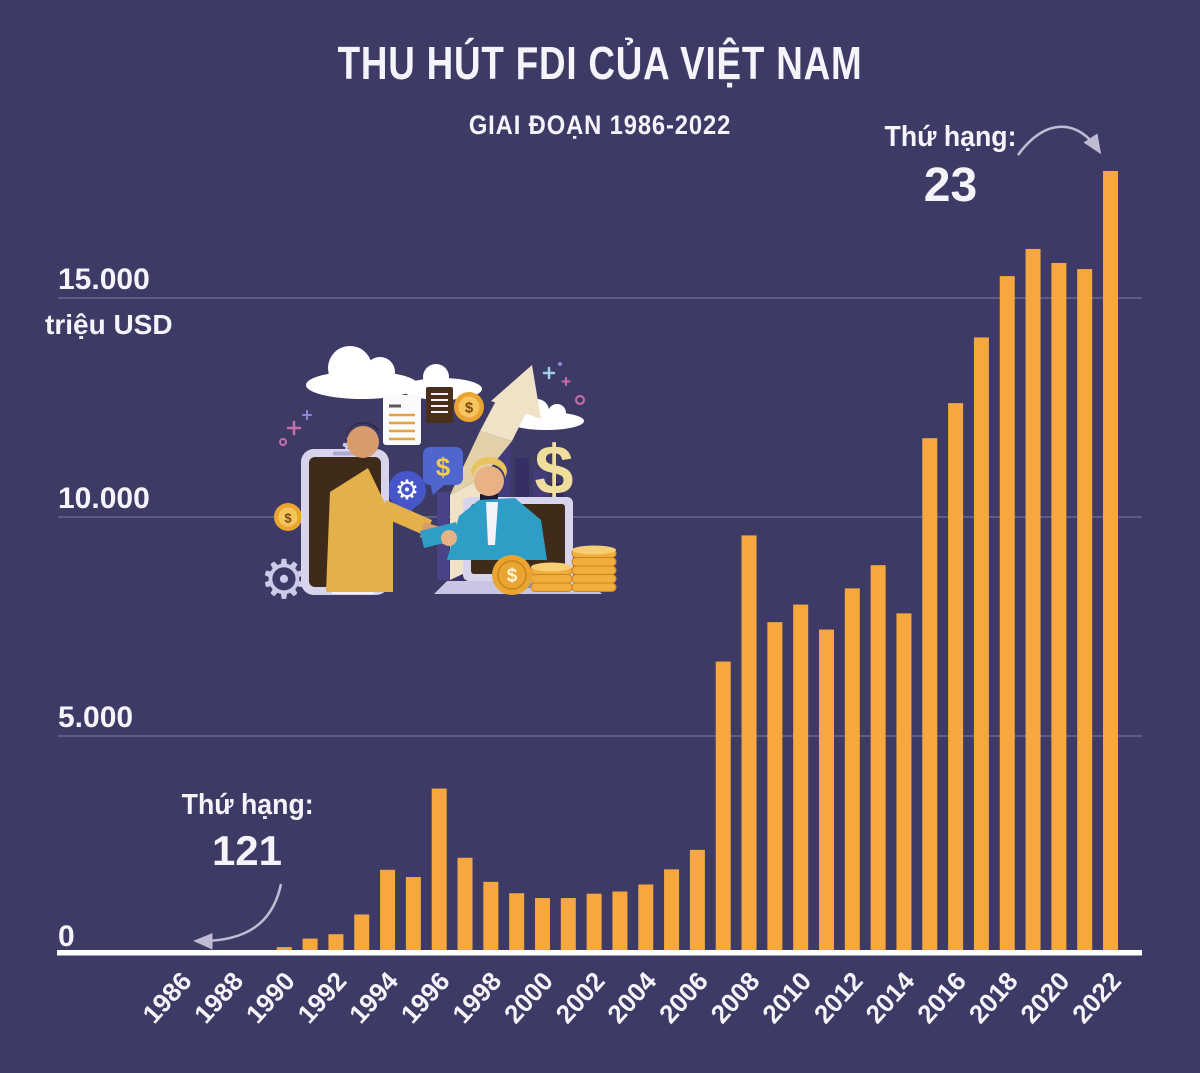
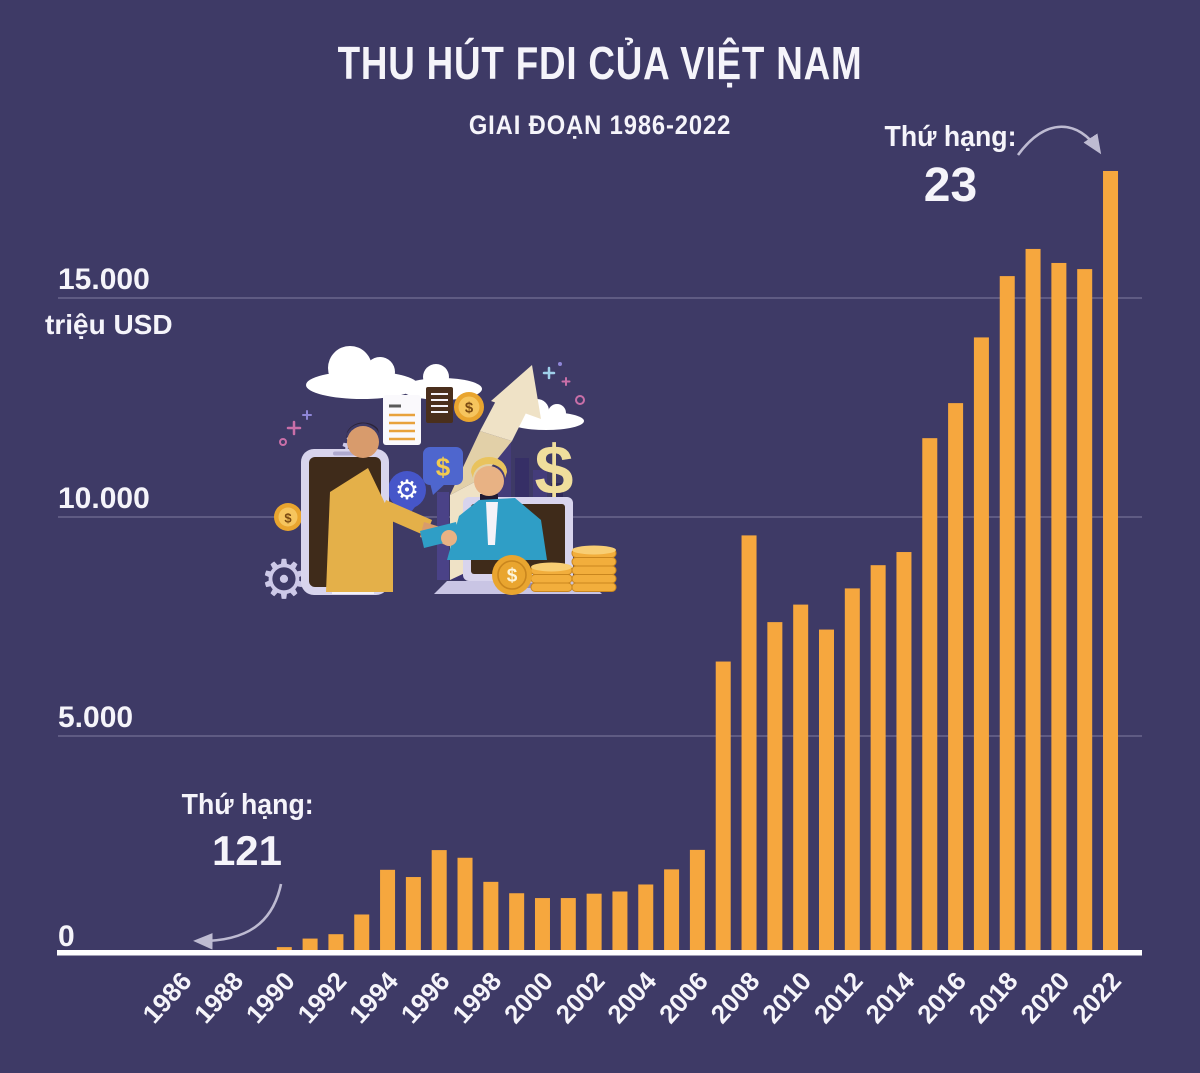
1996: 3800 -> 2400
2014: 7800 -> 9200
